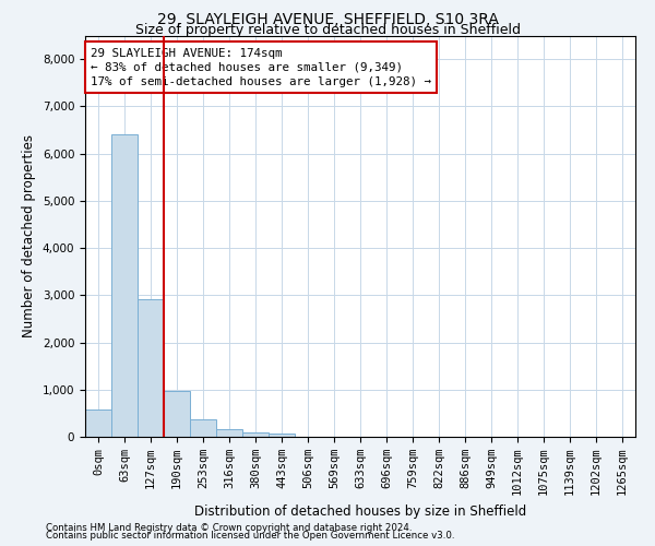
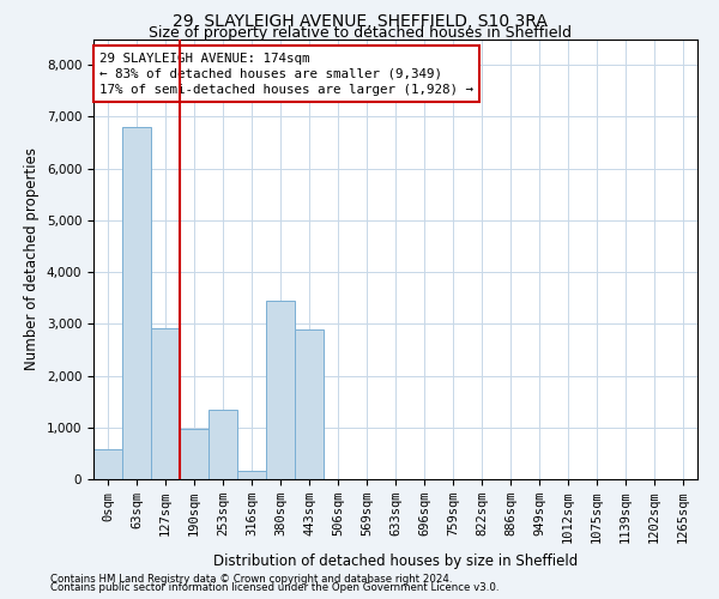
63sqm: 6,400 -> 6,800
253sqm: 360 -> 1,350
380sqm: 100 -> 3,450
443sqm: 60 -> 2,900
